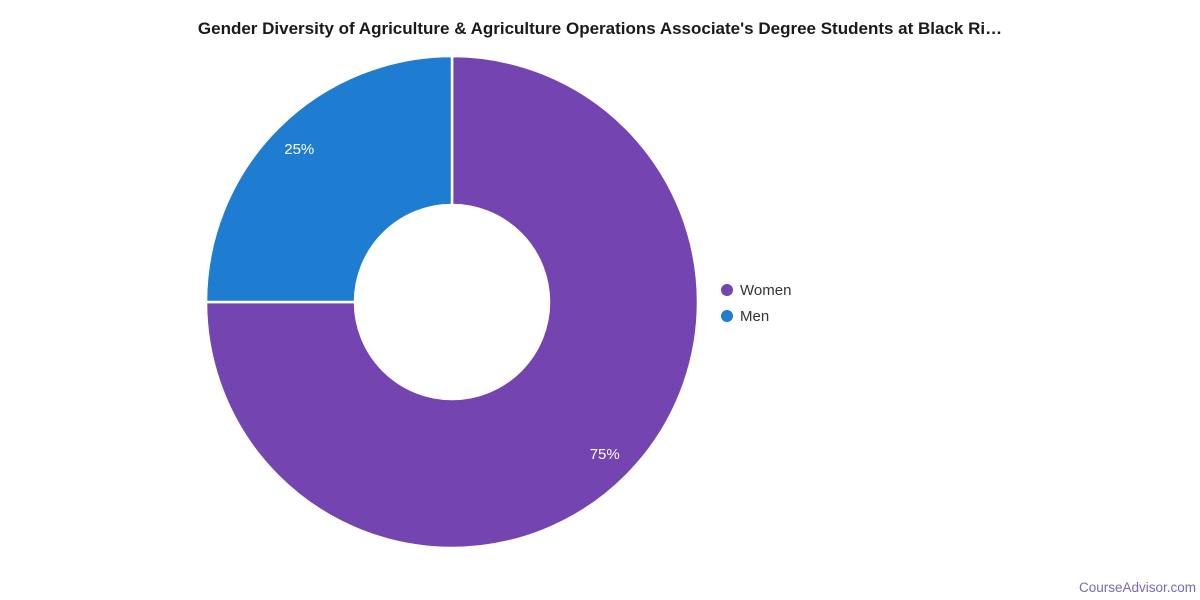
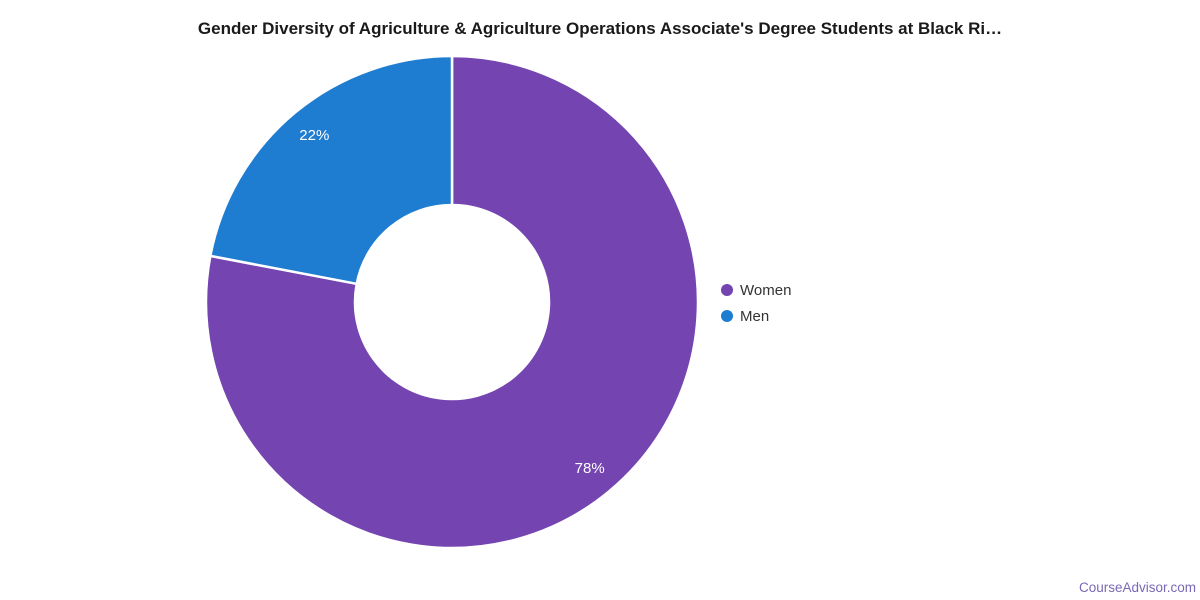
Women: 75% -> 78%
Men: 25% -> 22%
